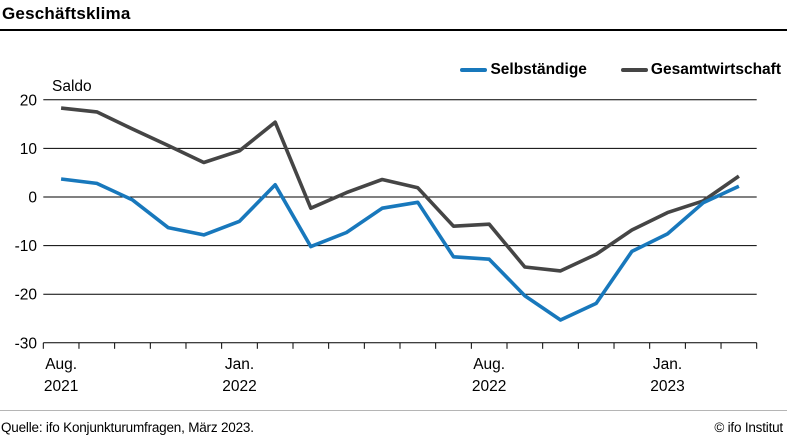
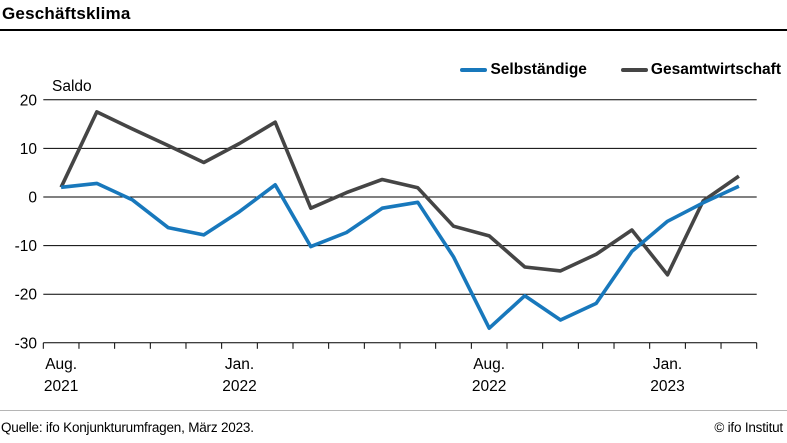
Selbständige/Aug. 2021: 4 -> 2
Gesamtwirtschaft/Aug. 2021: 18 -> 2
Selbständige/Jan. 2022: -5 -> -3
Gesamtwirtschaft/Jan. 2022: 10 -> 11
Selbständige/Aug. 2022: -13 -> -27
Gesamtwirtschaft/Aug. 2022: -6 -> -8
Selbständige/Jan. 2023: -8 -> -5
Gesamtwirtschaft/Jan. 2023: -3 -> -16
